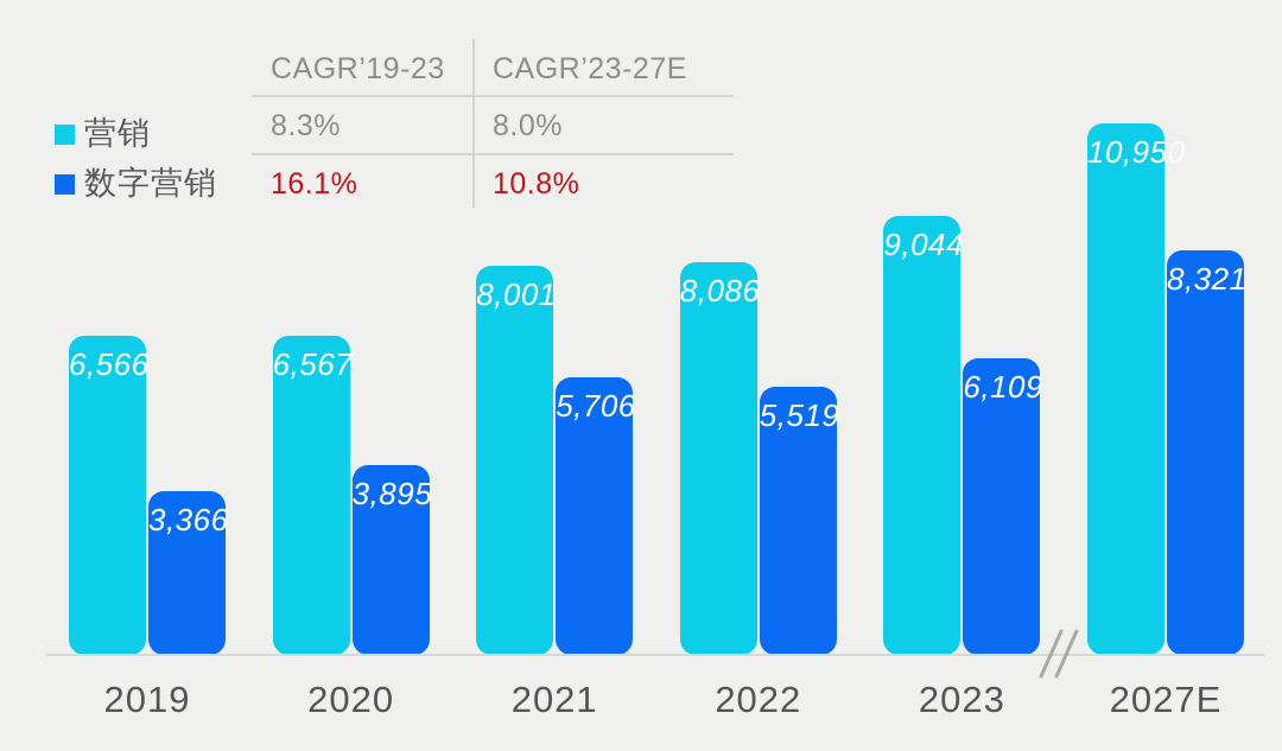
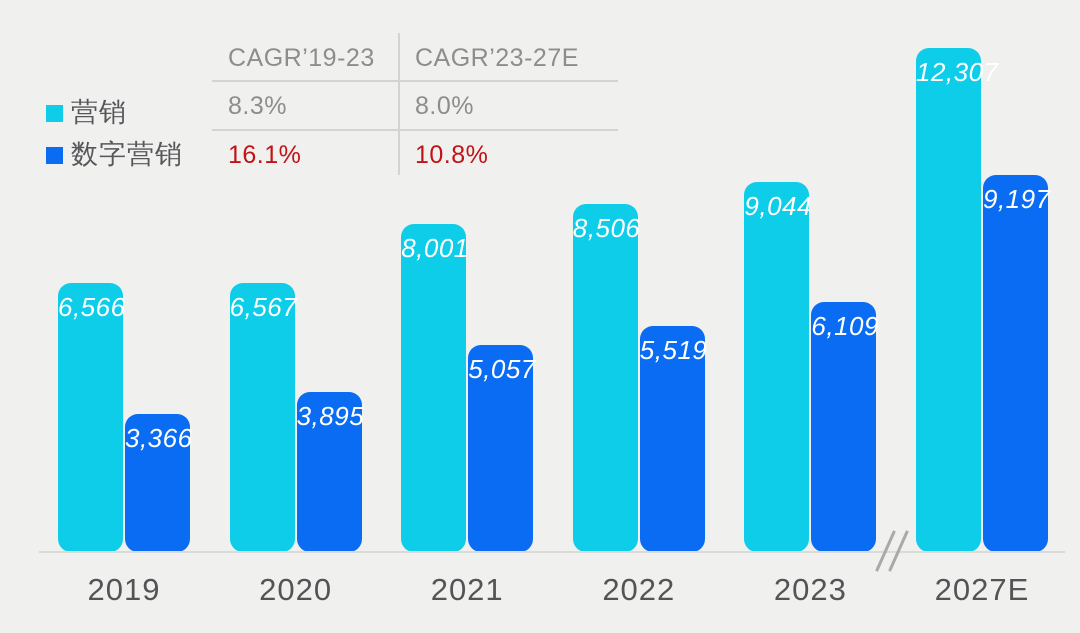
数字营销/2021: 5,706 -> 5,057
营销/2022: 8,086 -> 8,506
营销/2027E: 10,950 -> 12,307
数字营销/2027E: 8,321 -> 9,197
